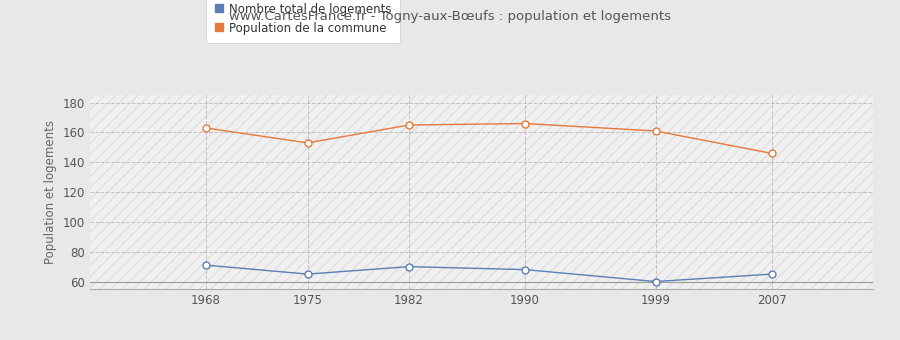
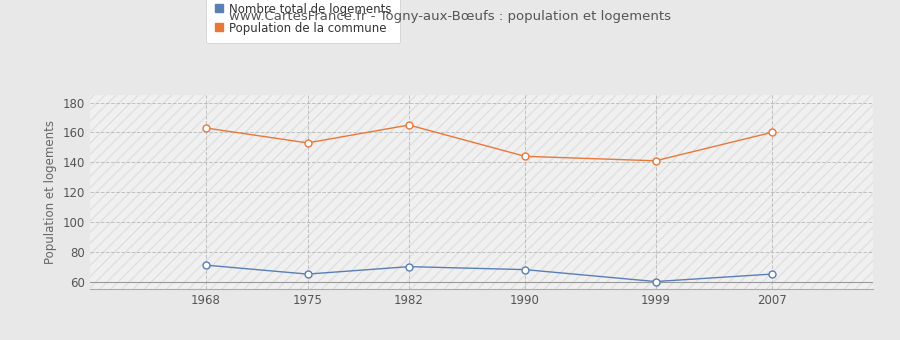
Population de la commune/1990: 166 -> 144
Population de la commune/1999: 161 -> 141
Population de la commune/2007: 146 -> 160
